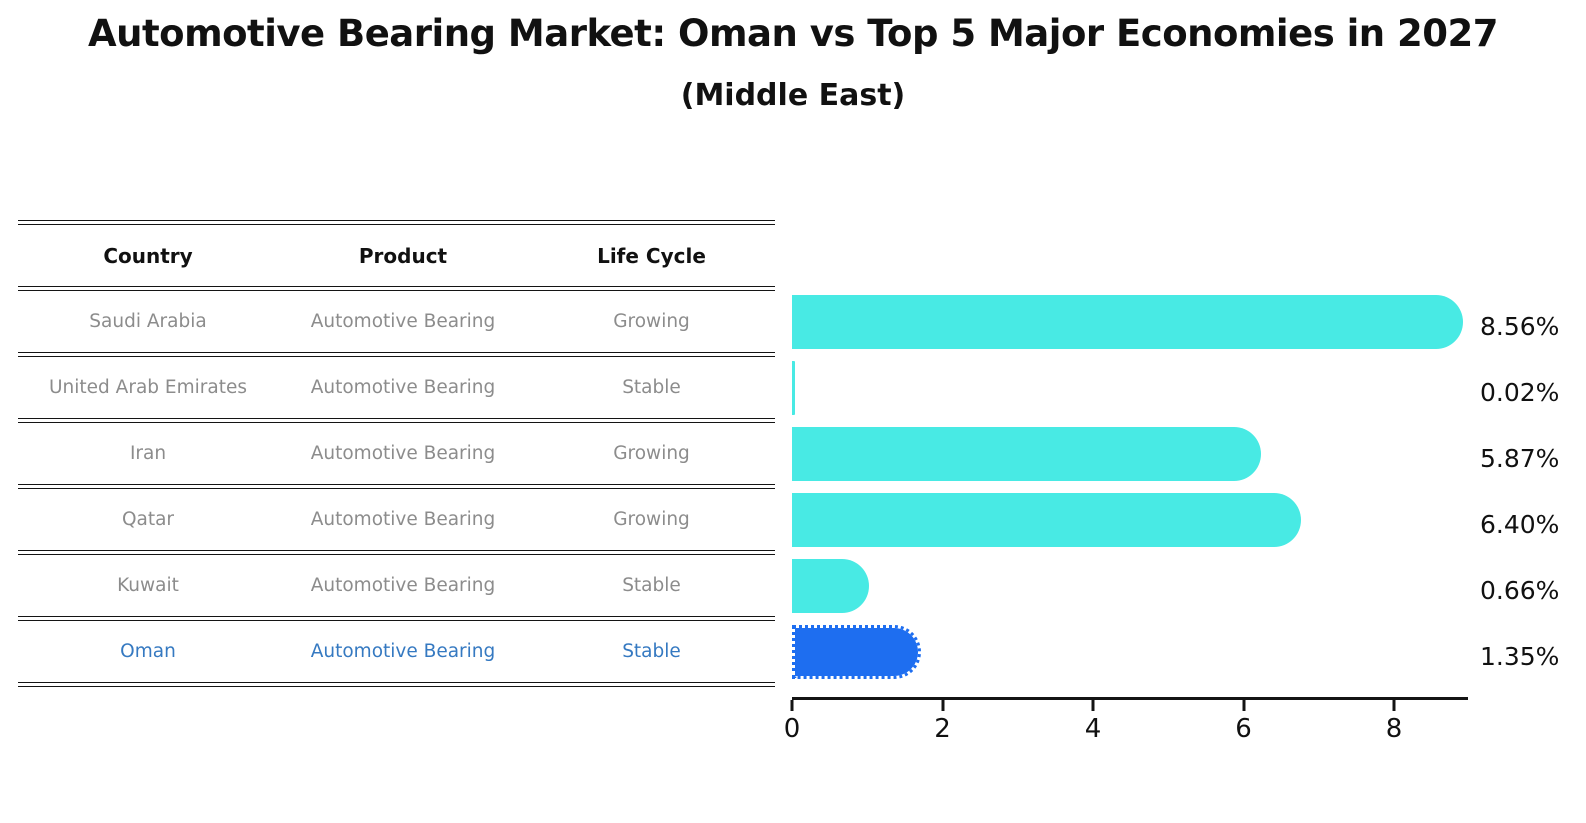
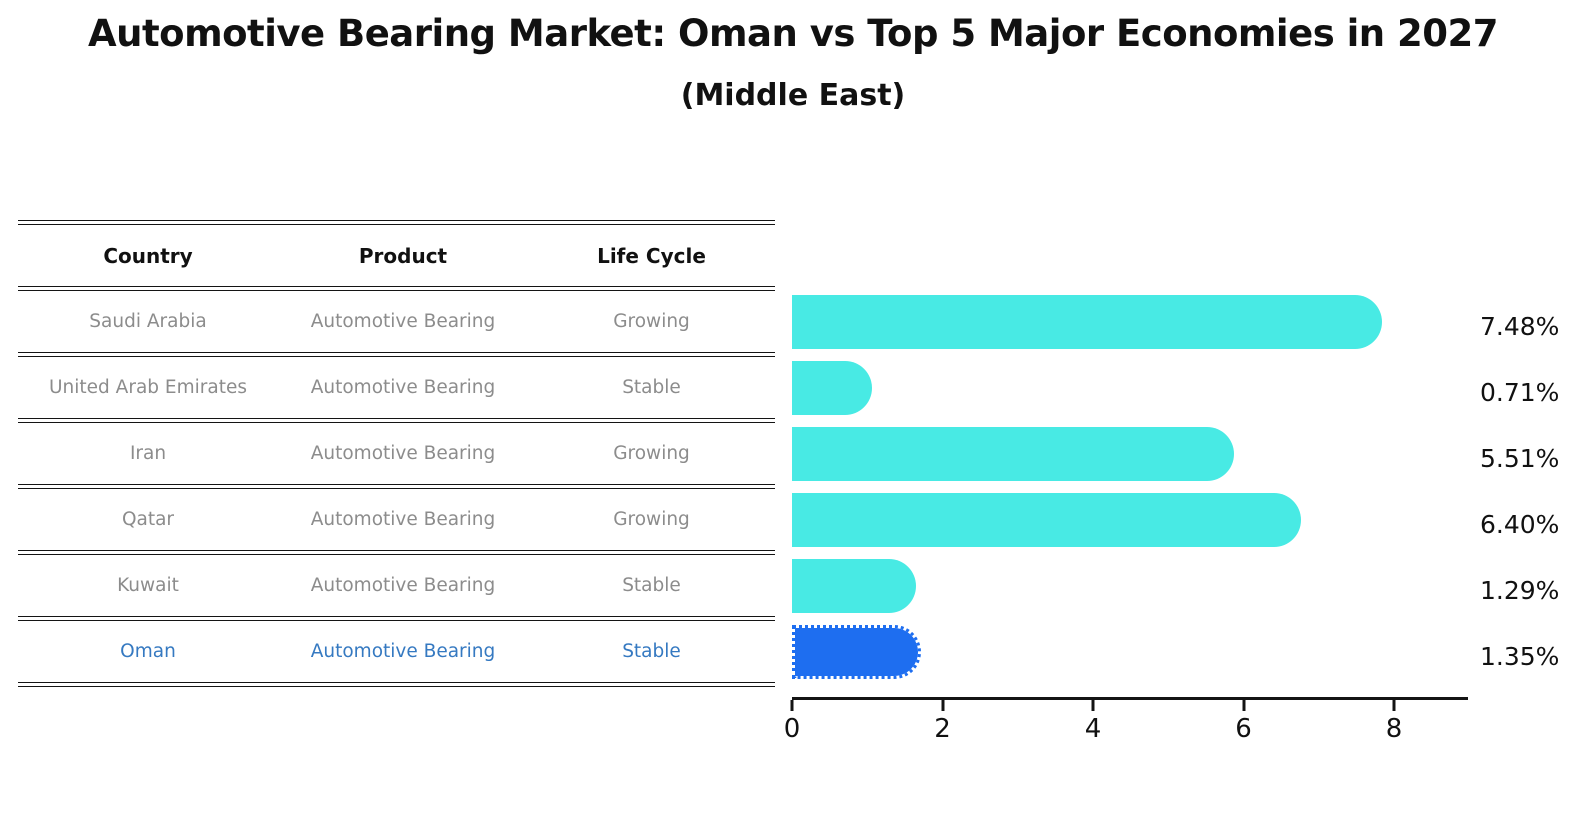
Saudi Arabia: 8.56% -> 7.48%
United Arab Emirates: 0.02% -> 0.71%
Iran: 5.87% -> 5.51%
Kuwait: 0.66% -> 1.29%
